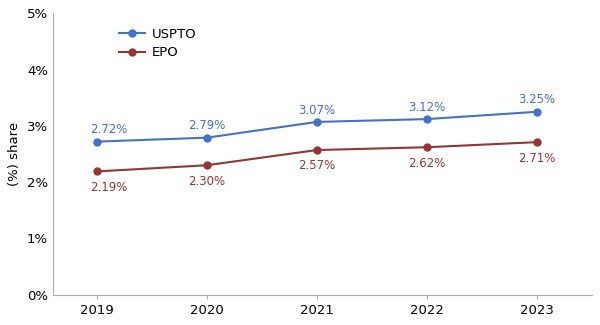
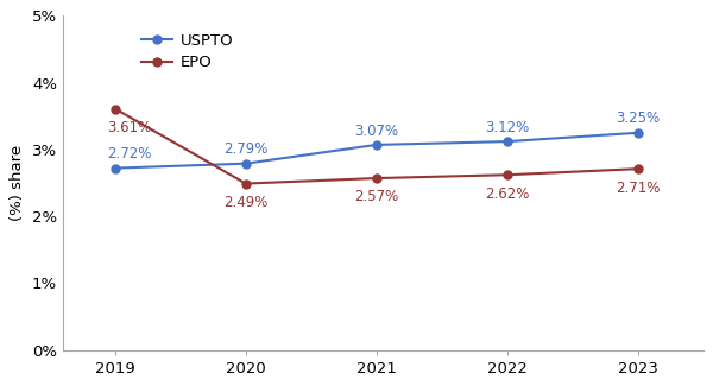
EPO/2019: 2.19% -> 3.61%
EPO/2020: 2.30% -> 2.49%
